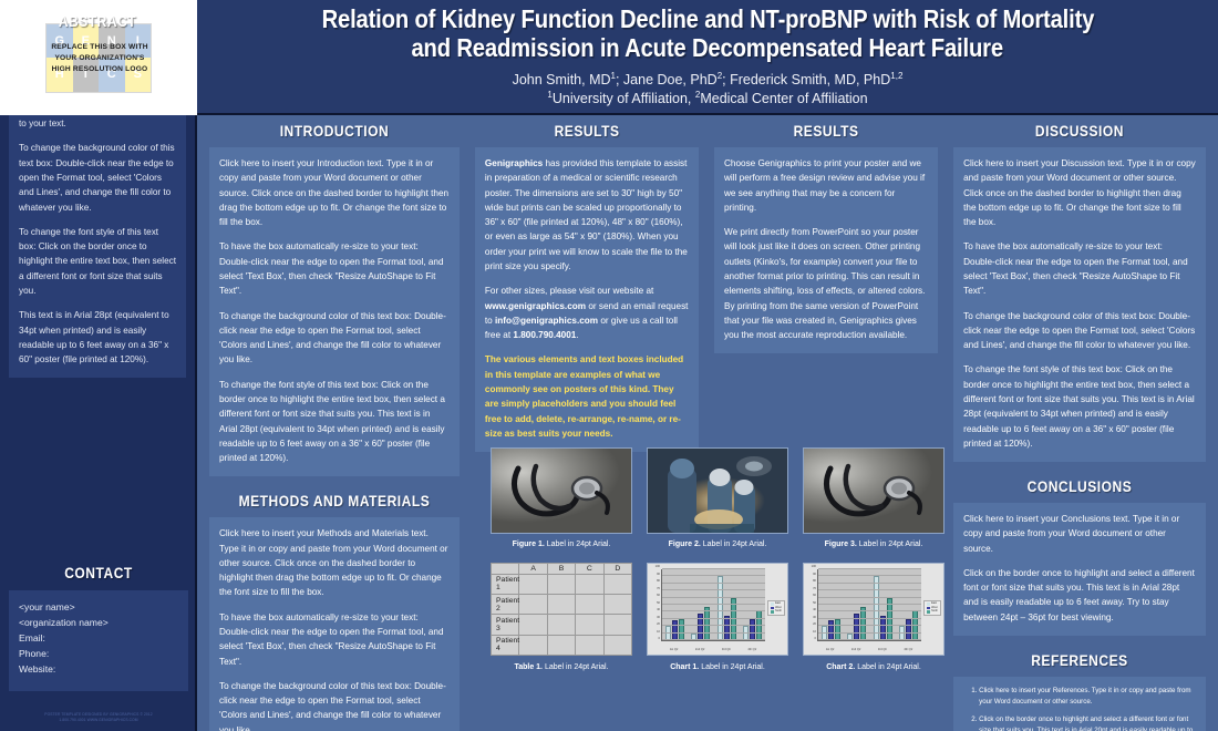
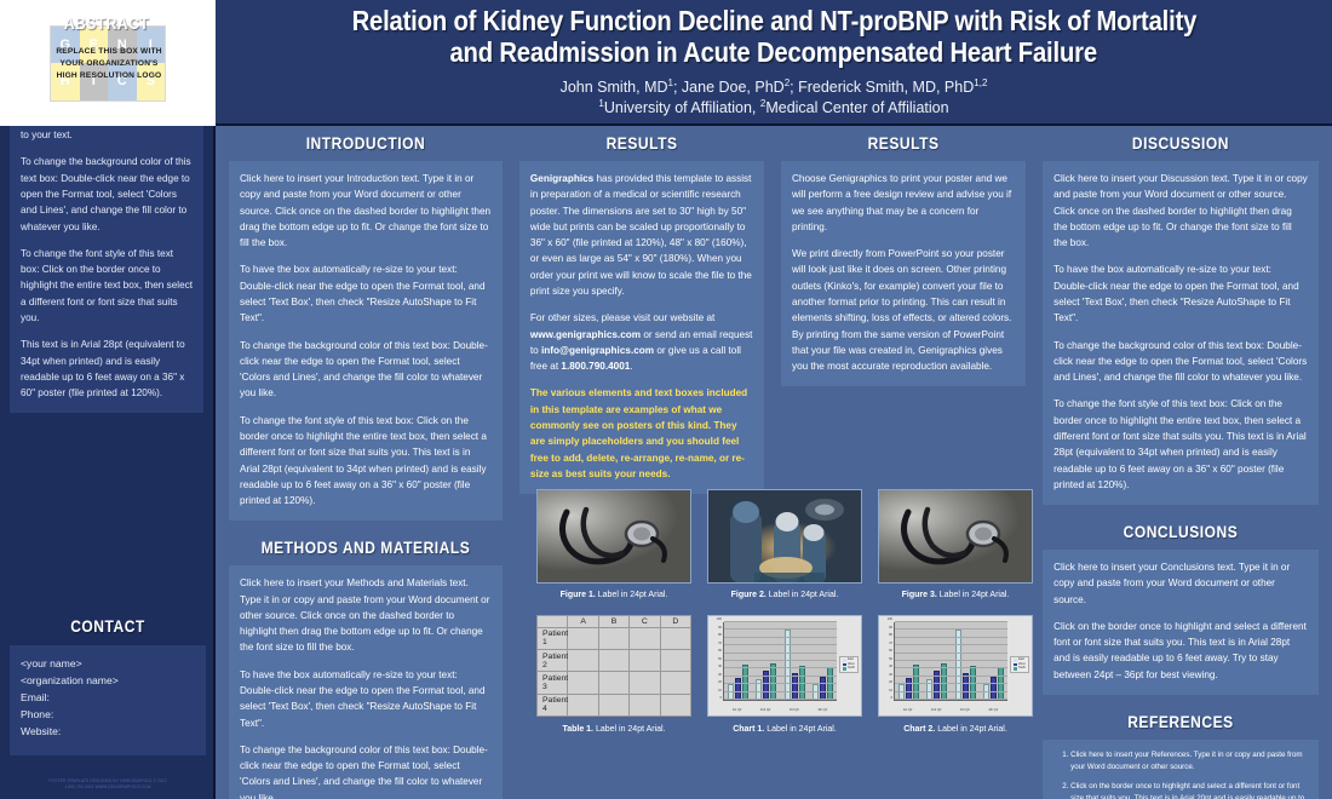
North/1st Qtr: 30 -> 40
East/2nd Qtr: 10 -> 30
North/3rd Qtr: 60 -> 40
